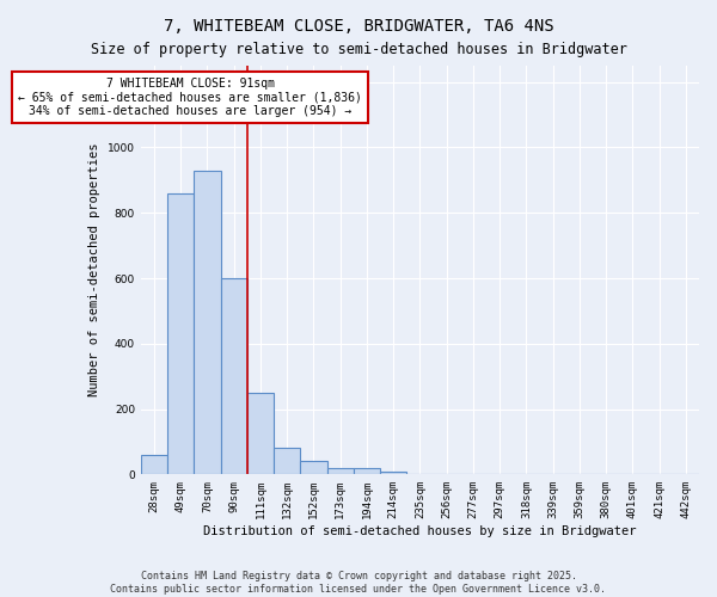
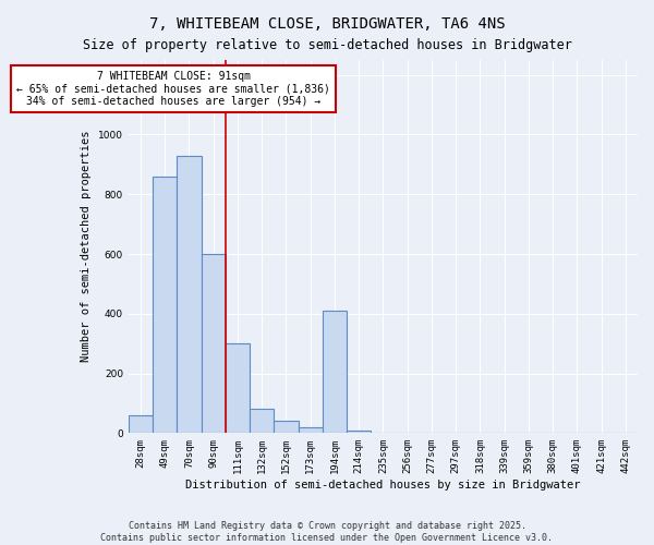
111sqm: 250 -> 300
194sqm: 20 -> 410
